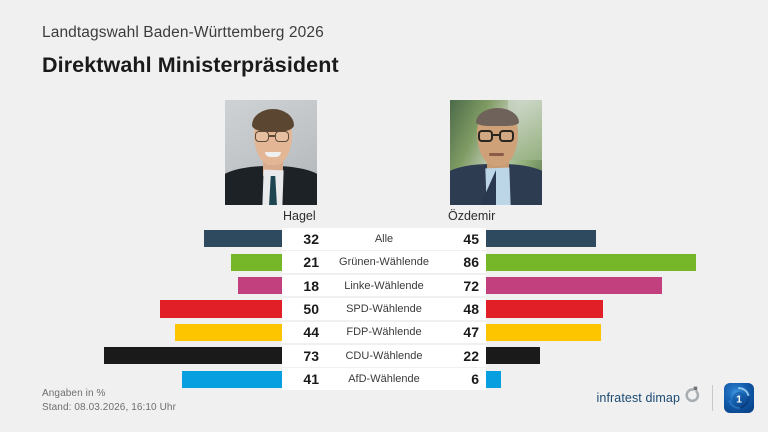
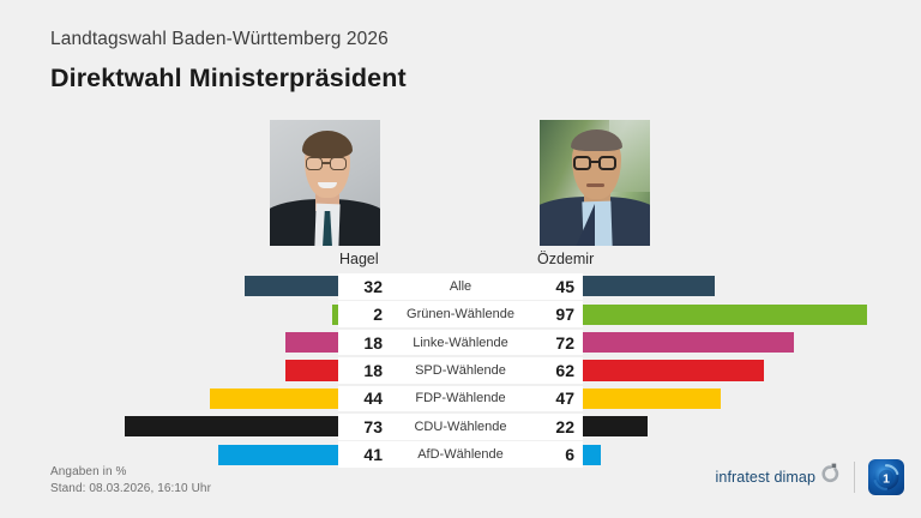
Hagel/Grünen-Wählende: 21 -> 2
Özdemir/Grünen-Wählende: 86 -> 97
Hagel/SPD-Wählende: 50 -> 18
Özdemir/SPD-Wählende: 48 -> 62
